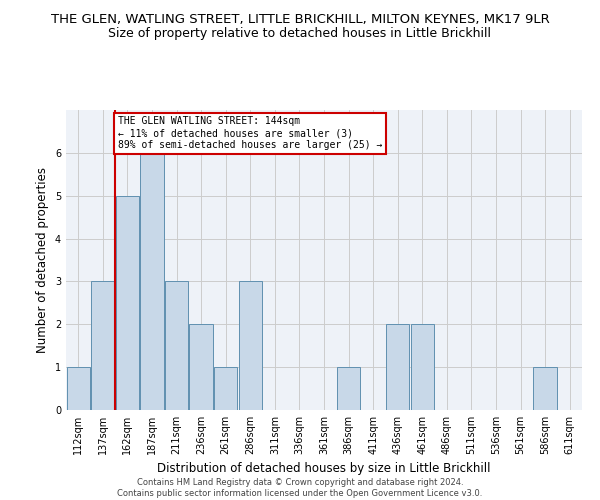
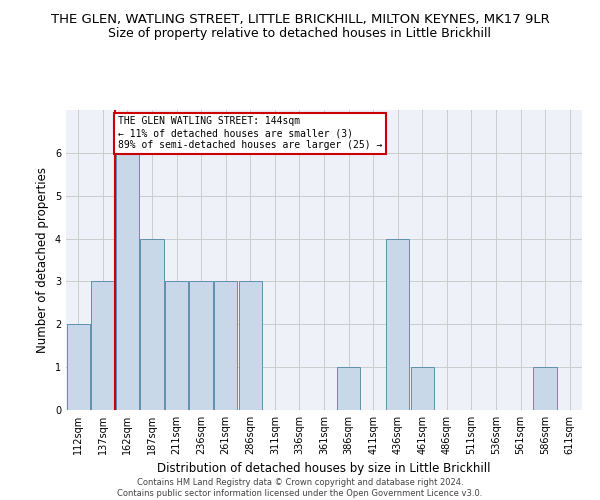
112sqm: 1 -> 2
162sqm: 5 -> 6
187sqm: 6 -> 4
236sqm: 2 -> 3
261sqm: 1 -> 3
436sqm: 2 -> 4
461sqm: 2 -> 1
